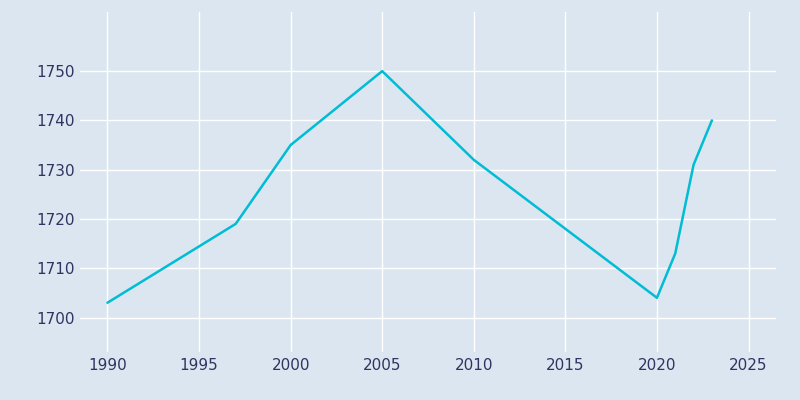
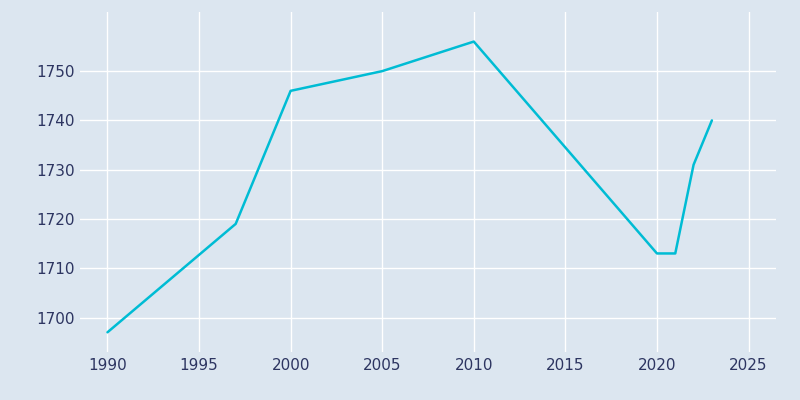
1990: 1703 -> 1697
2000: 1735 -> 1746
2010: 1732 -> 1756
2020: 1704 -> 1713
